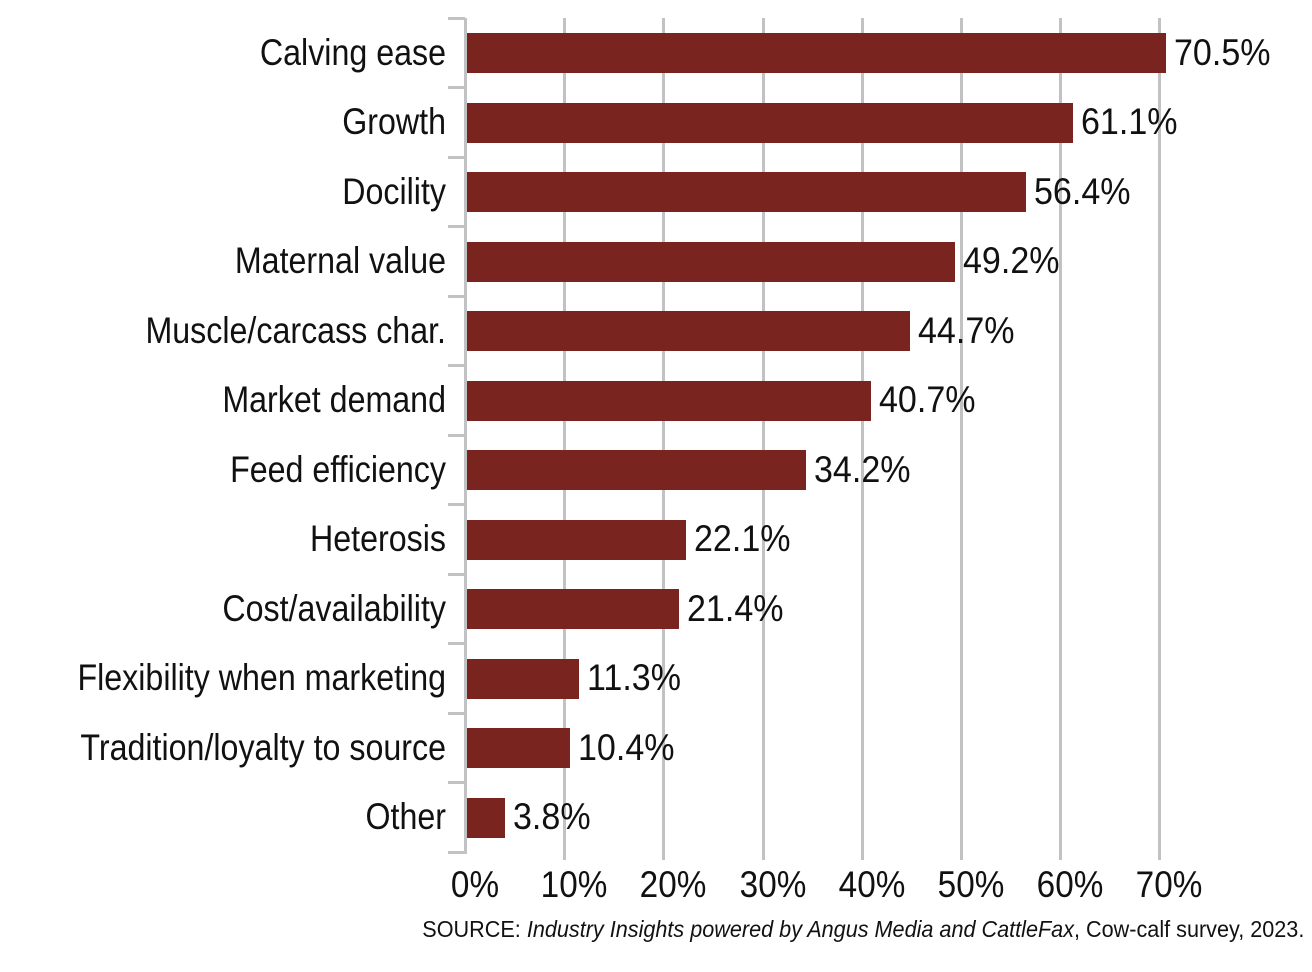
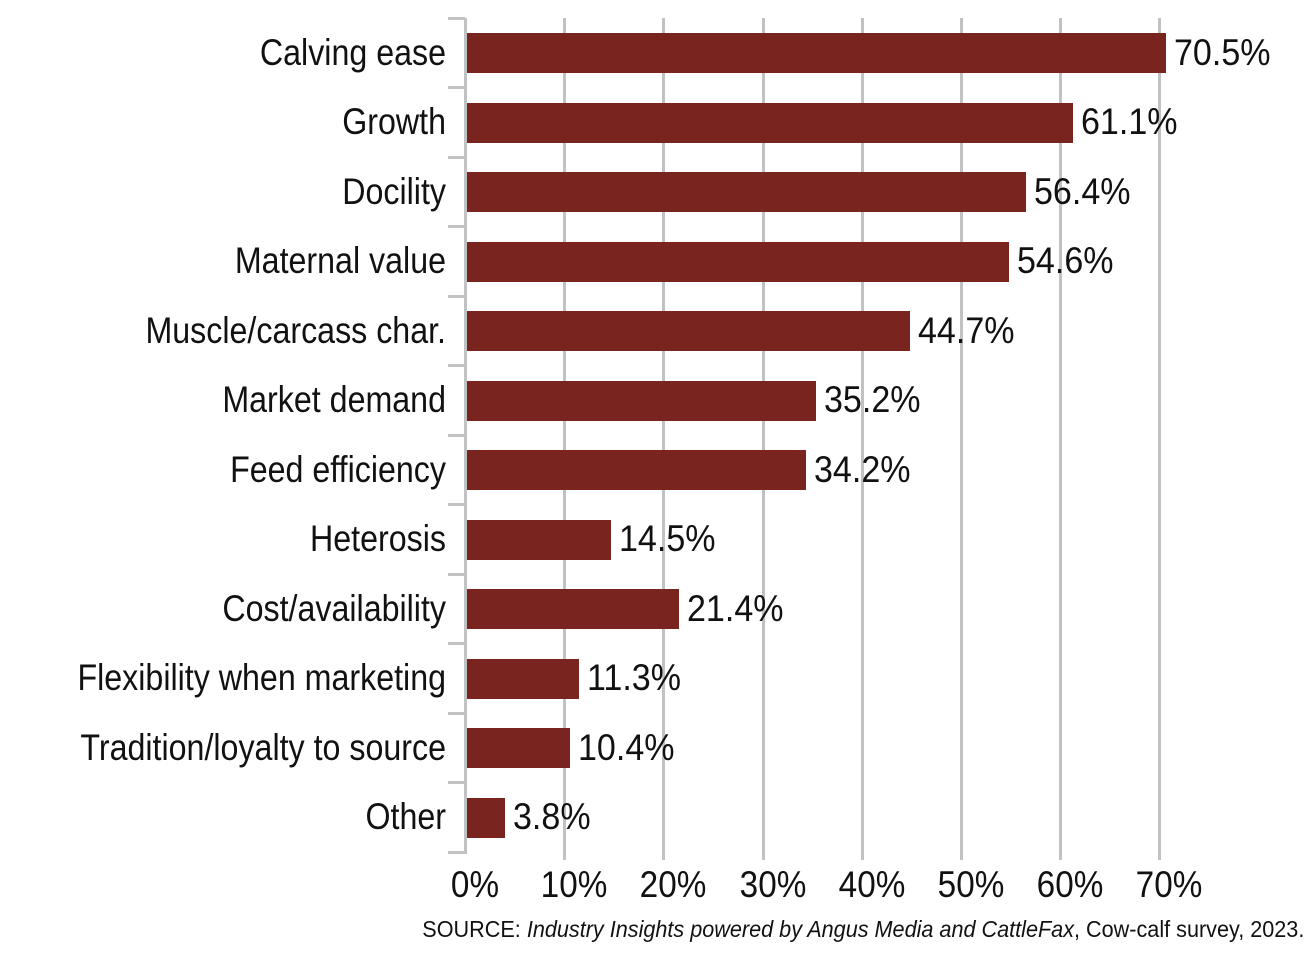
Maternal value: 49.2% -> 54.6%
Market demand: 40.7% -> 35.2%
Heterosis: 22.1% -> 14.5%
